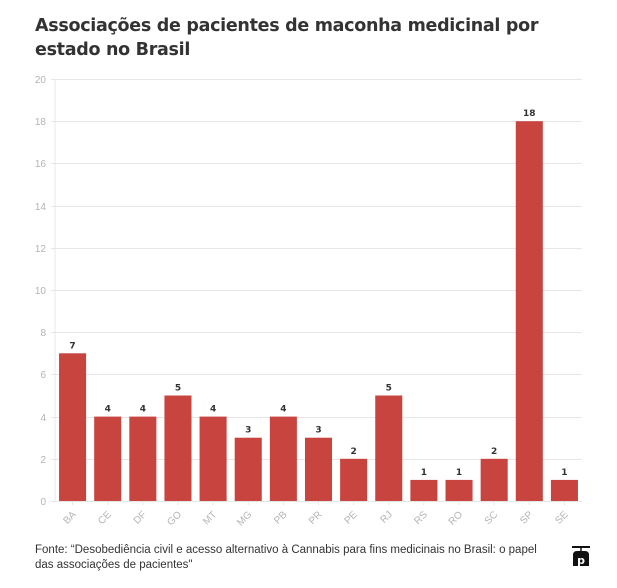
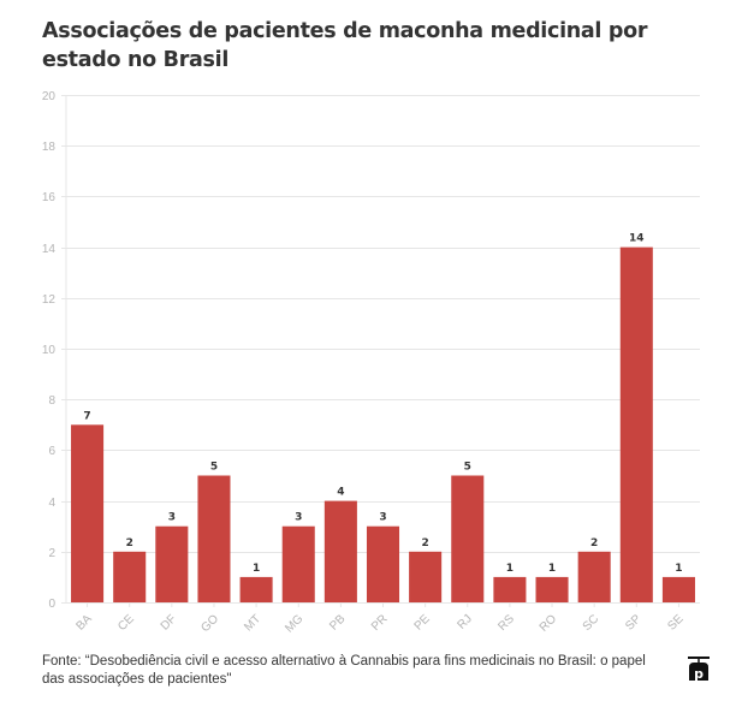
CE: 4 -> 2
DF: 4 -> 3
MT: 4 -> 1
SP: 18 -> 14
